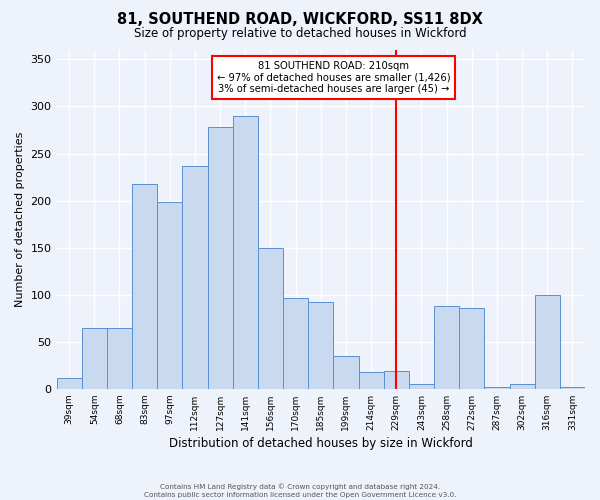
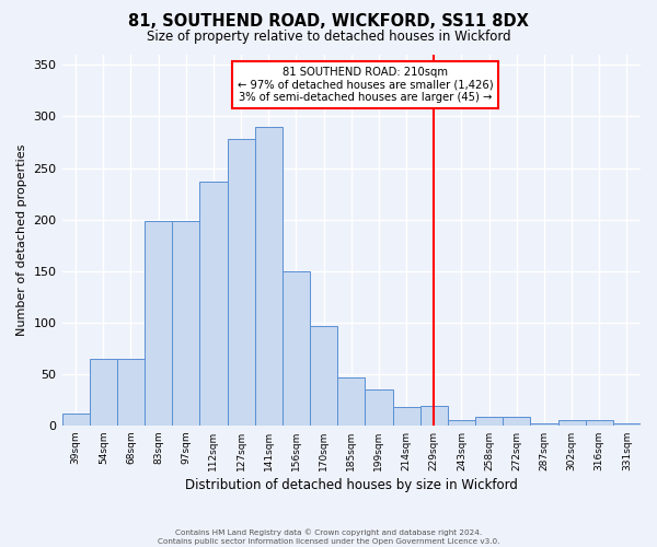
83sqm: 218 -> 198
185sqm: 92 -> 47
258sqm: 88 -> 8
272sqm: 86 -> 8
316sqm: 100 -> 5
